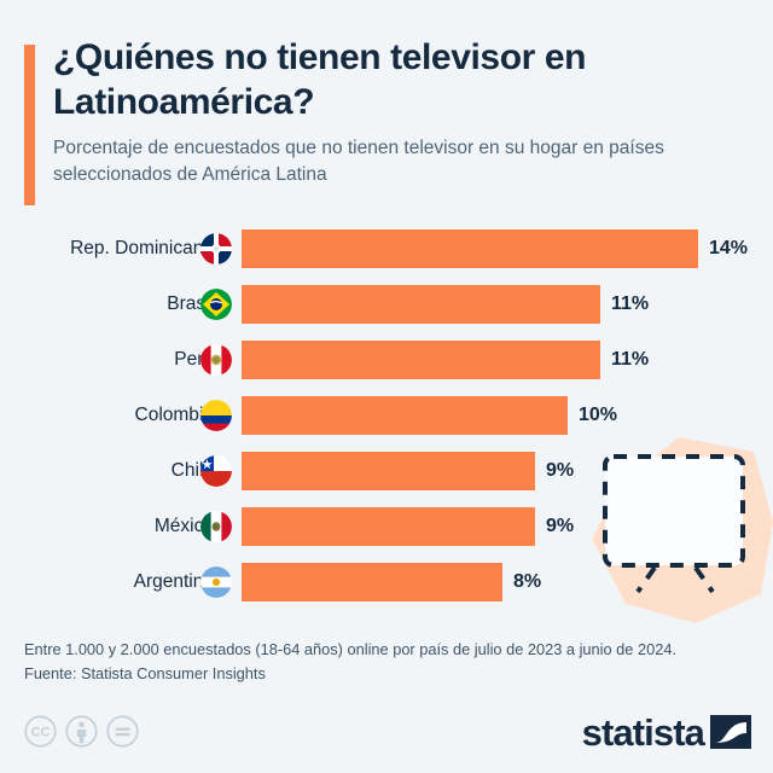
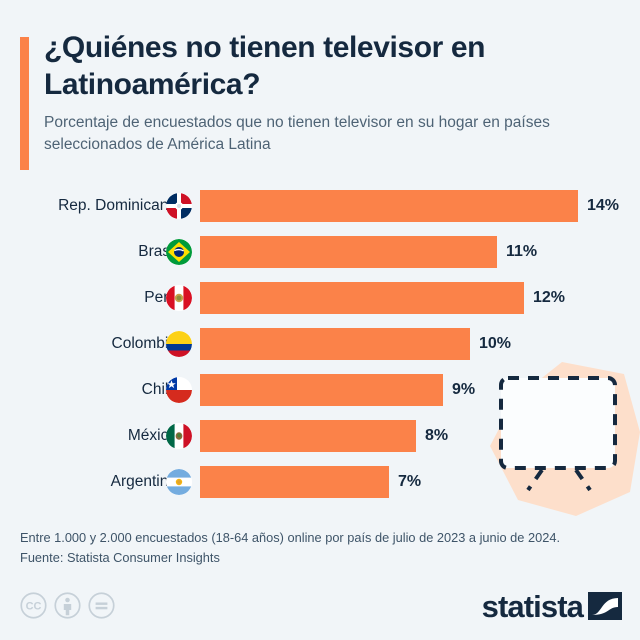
Perú: 11% -> 12%
México: 9% -> 8%
Argentina: 8% -> 7%
